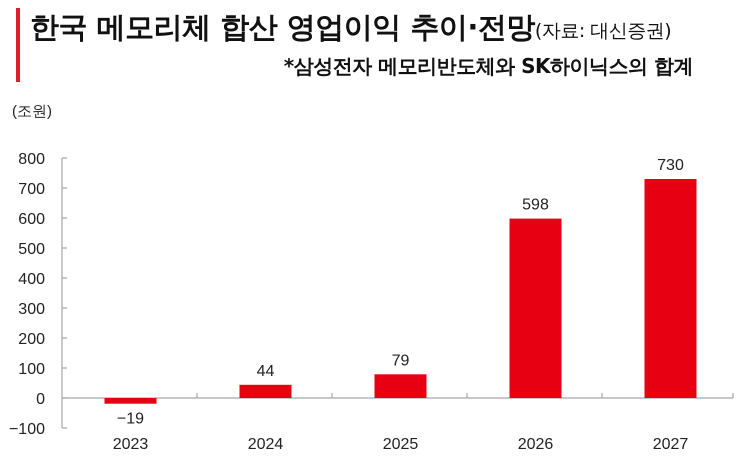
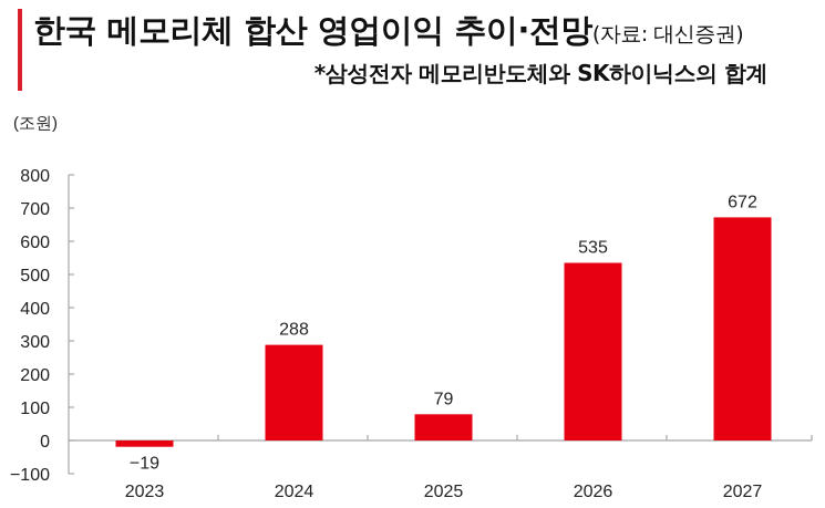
2024: 44 -> 288
2026: 598 -> 535
2027: 730 -> 672
